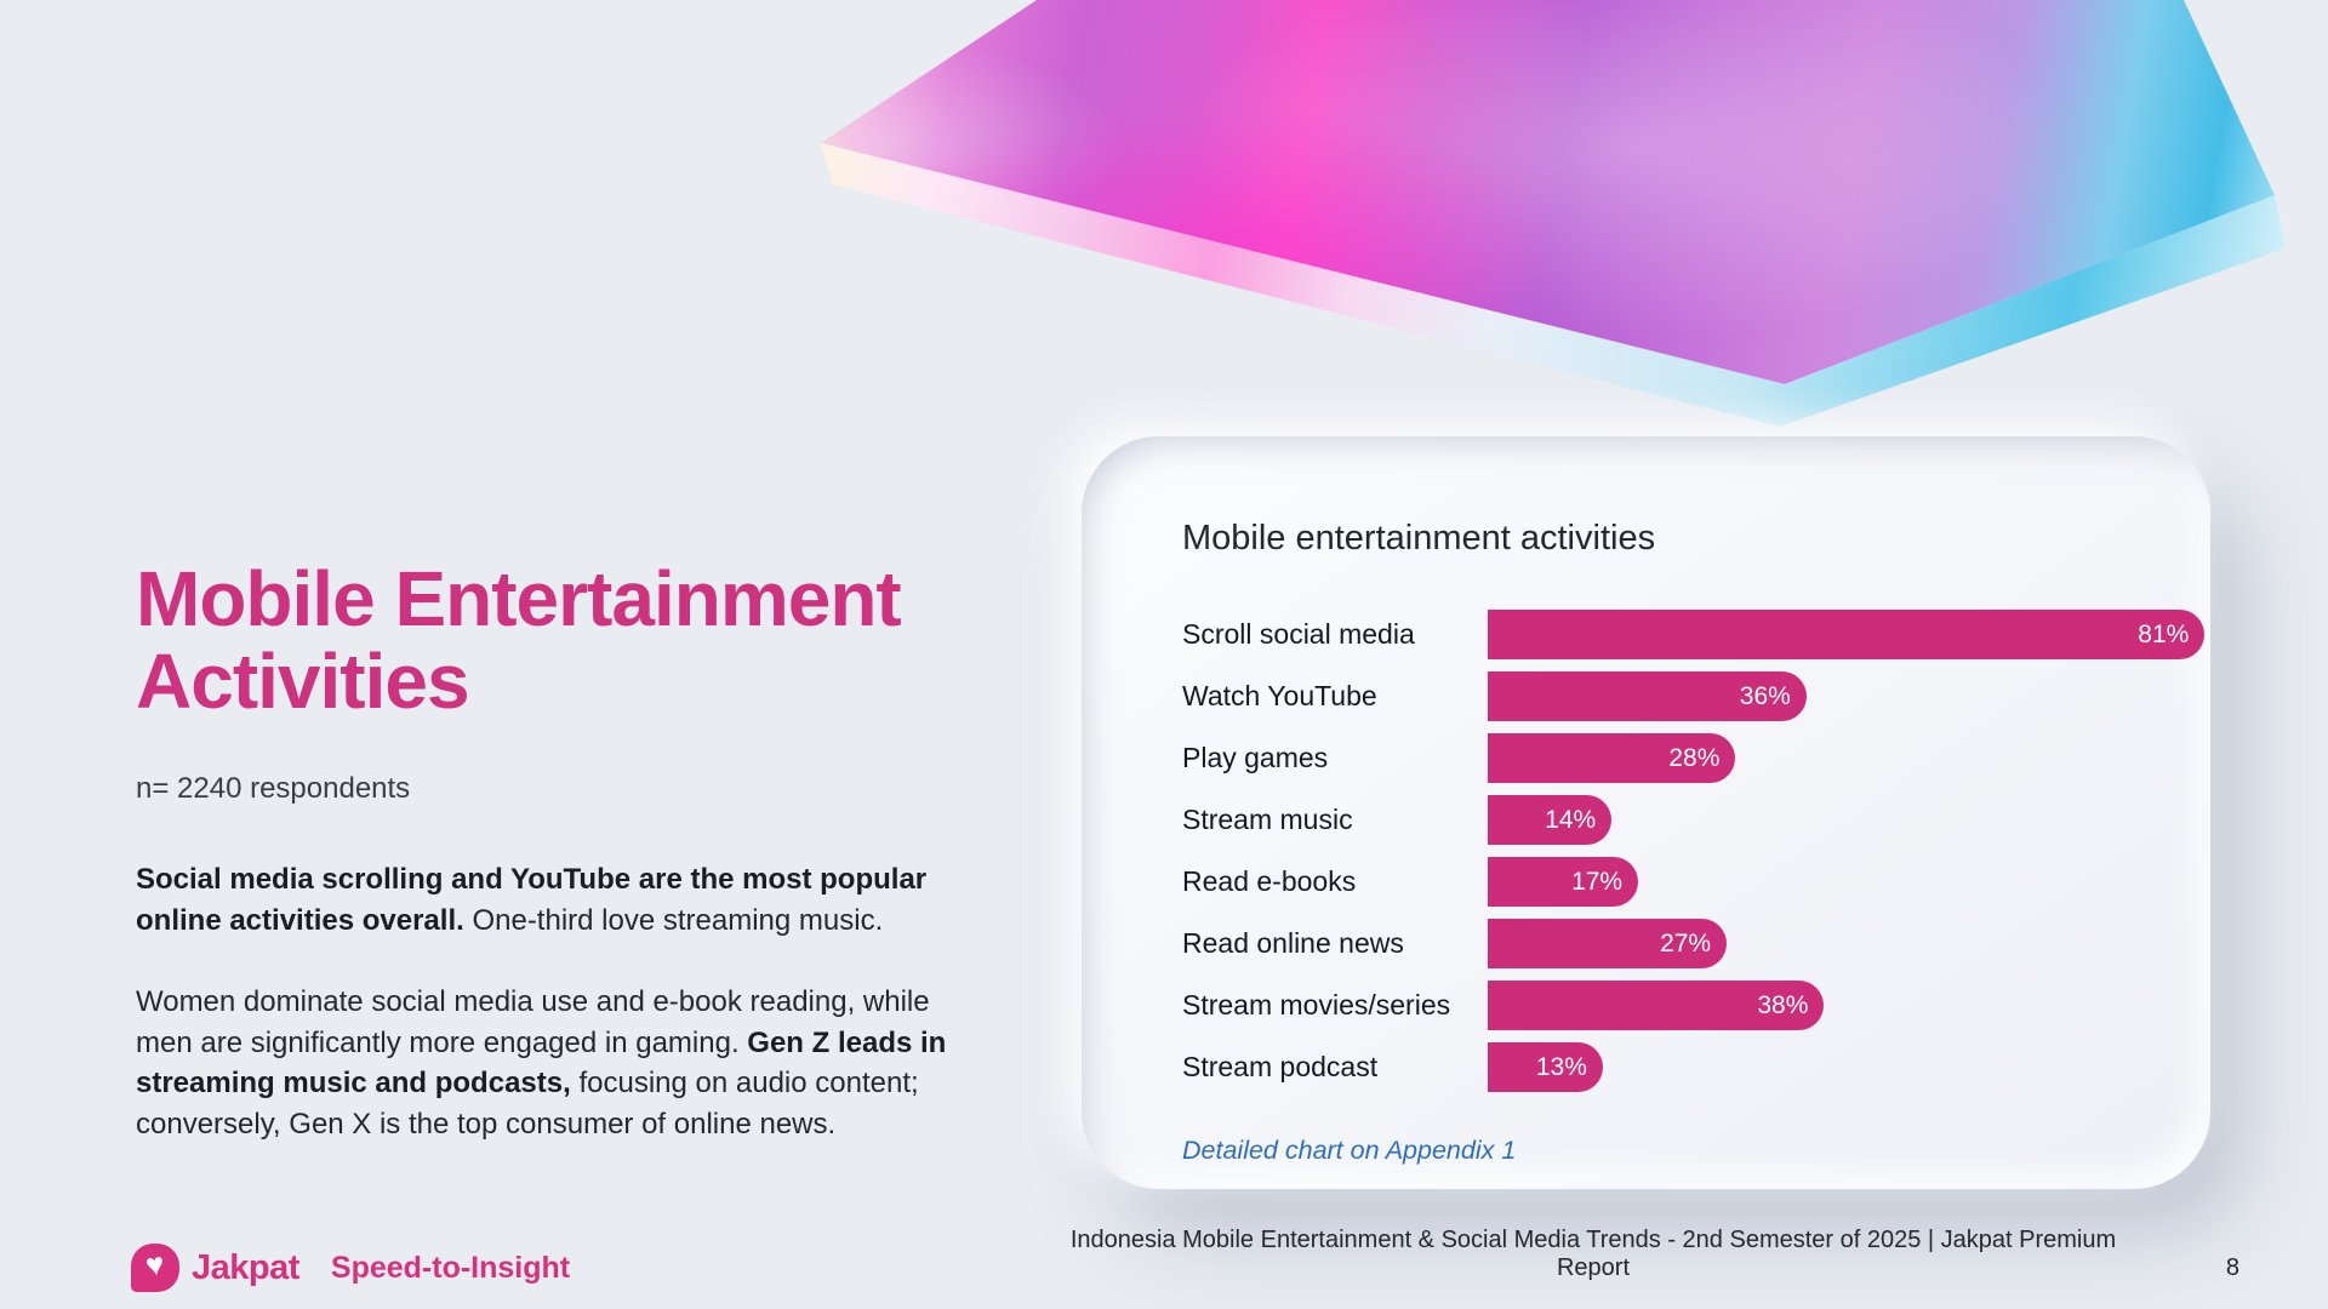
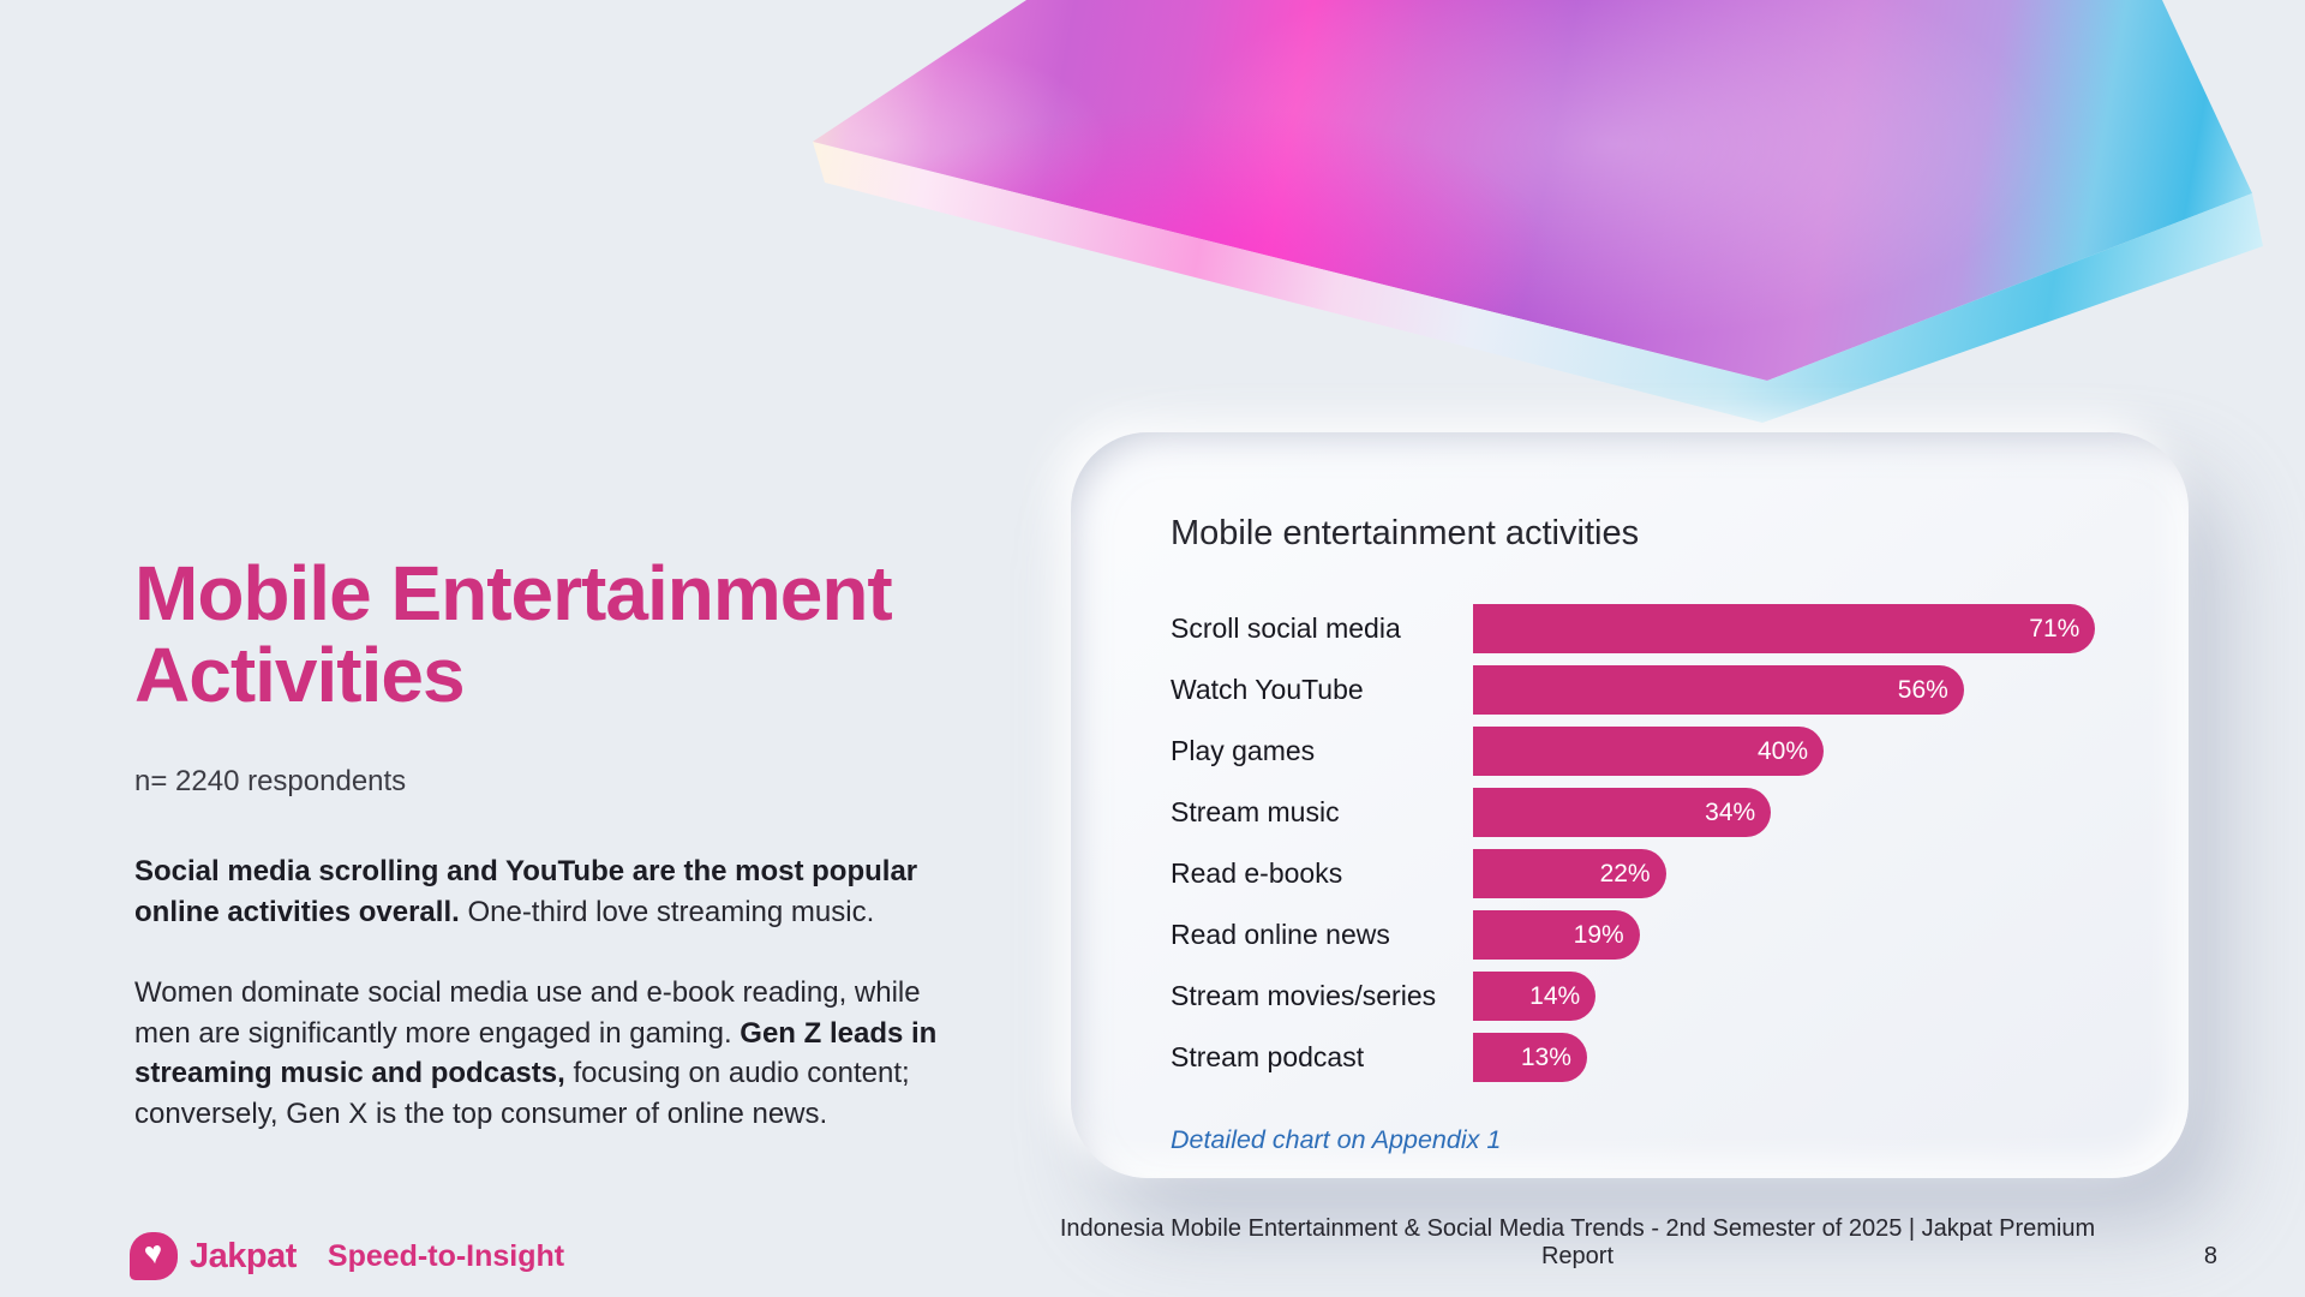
Scroll social media: 81% -> 71%
Watch YouTube: 36% -> 56%
Play games: 28% -> 40%
Stream music: 14% -> 34%
Read e-books: 17% -> 22%
Read online news: 27% -> 19%
Stream movies/series: 38% -> 14%
